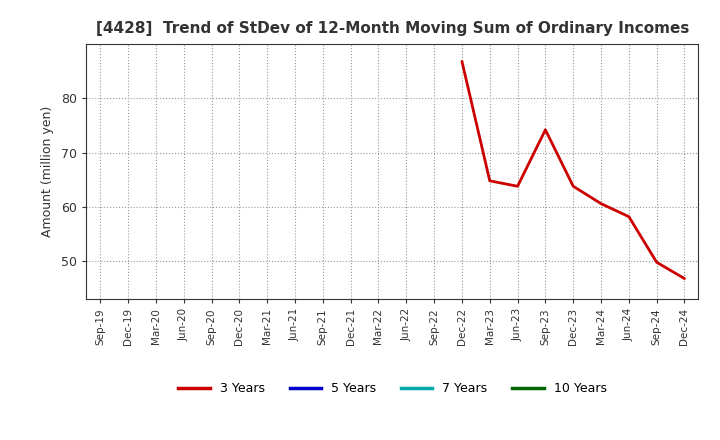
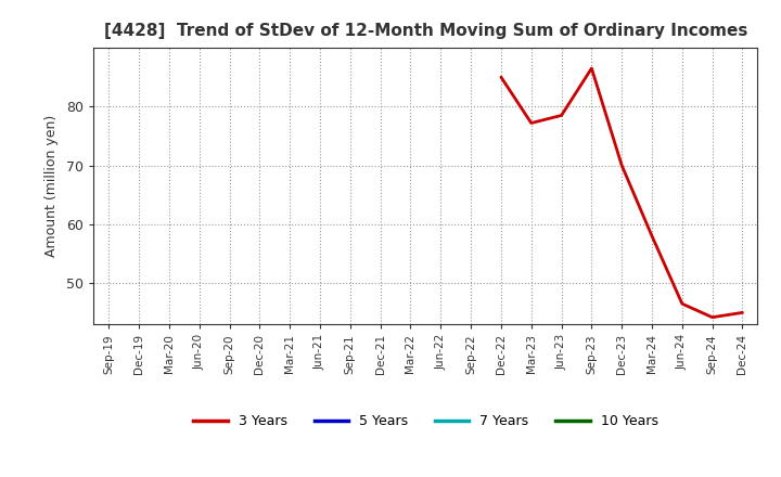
Dec-22: 86.8 -> 85.0
Mar-23: 64.8 -> 77.2
Jun-23: 63.8 -> 78.5
Sep-23: 74.2 -> 86.5
Dec-23: 63.8 -> 70.0
Mar-24: 60.6 -> 58.0
Jun-24: 58.2 -> 46.5
Sep-24: 49.8 -> 44.2
Dec-24: 46.8 -> 45.0
